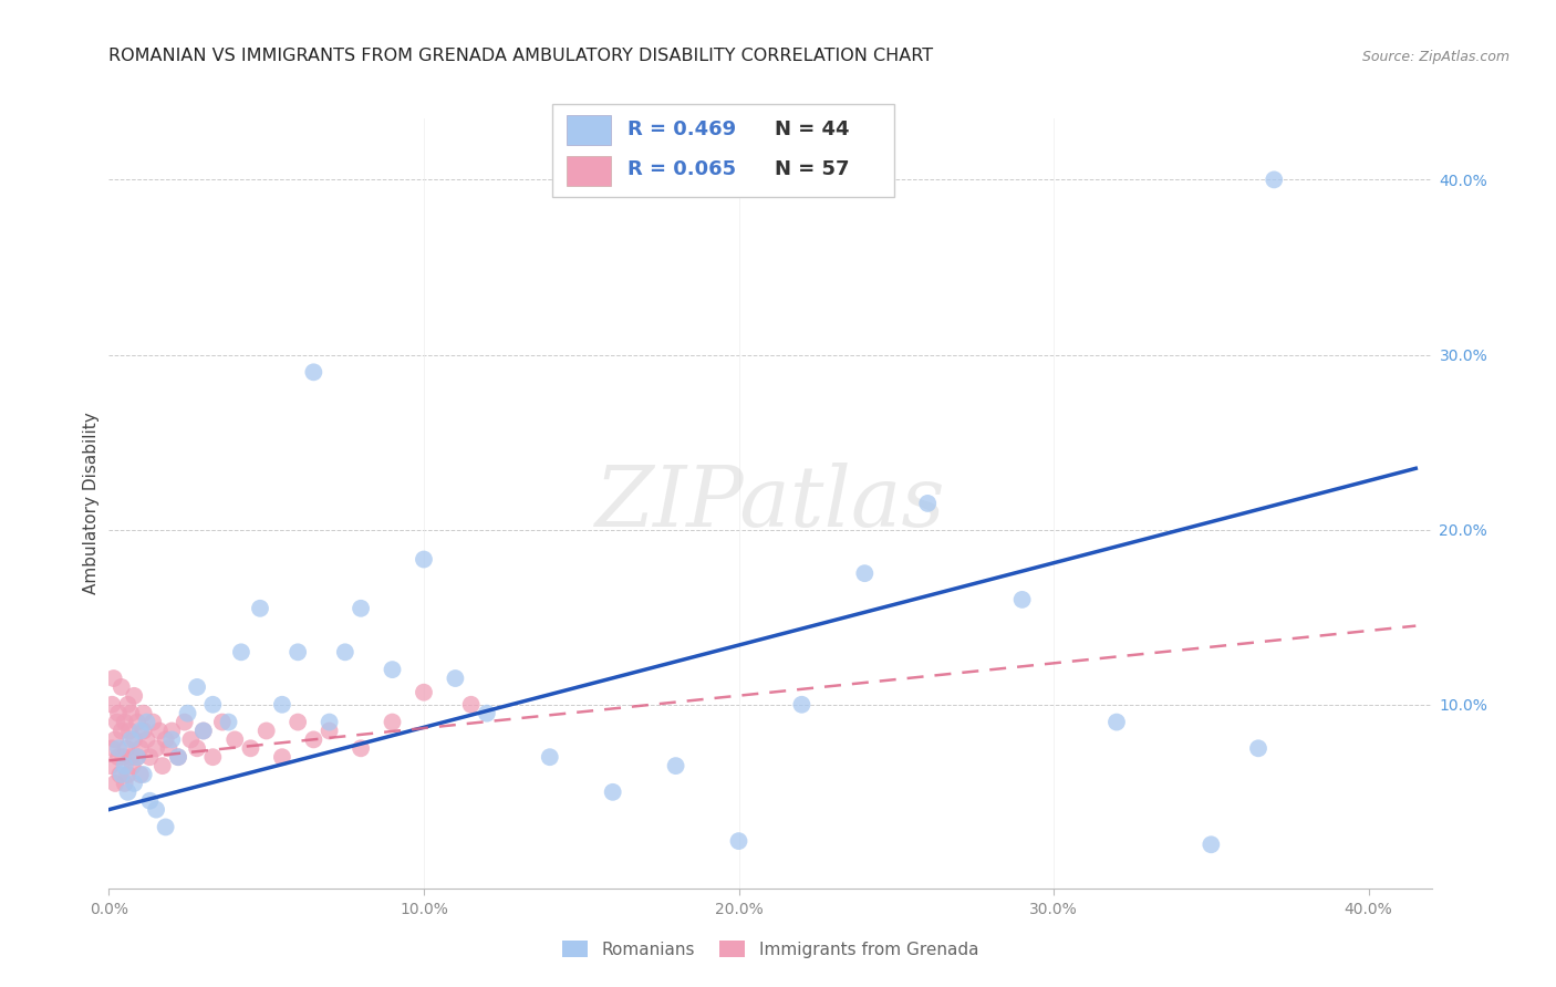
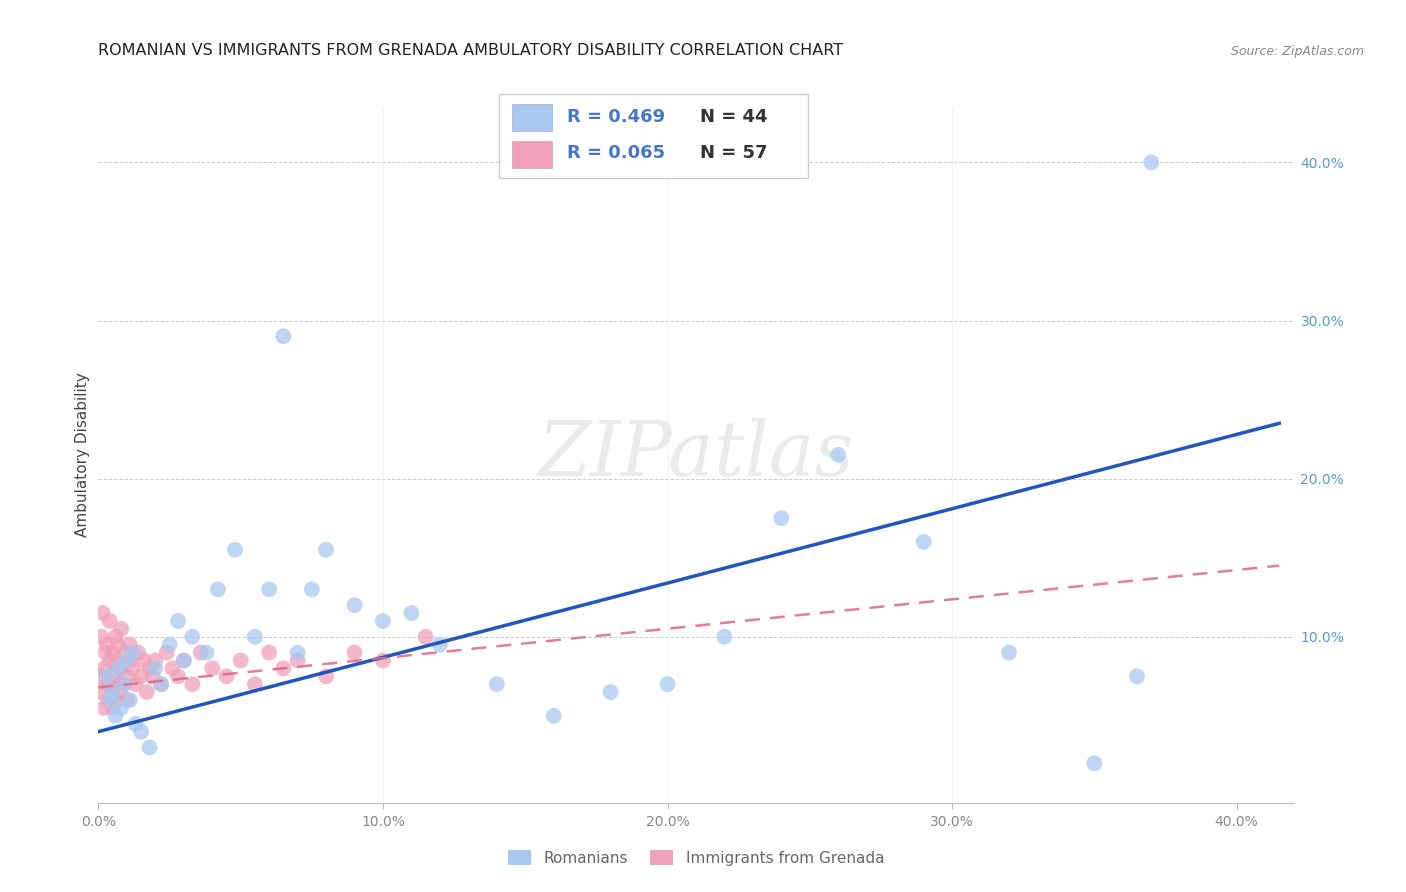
Romanians/10.0%: 18.3% -> 11.0%
Immigrants from Grenada/10.0%: 10.7% -> 8.5%
Romanians/20.0%: 2.2% -> 7.0%
